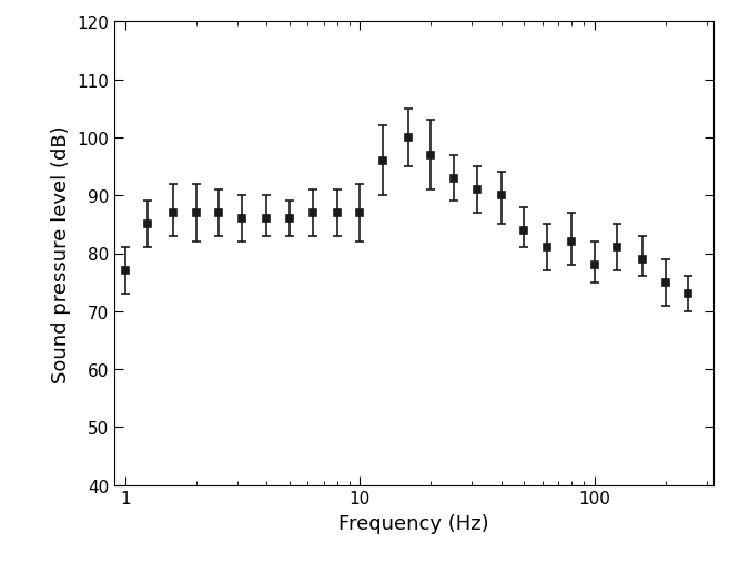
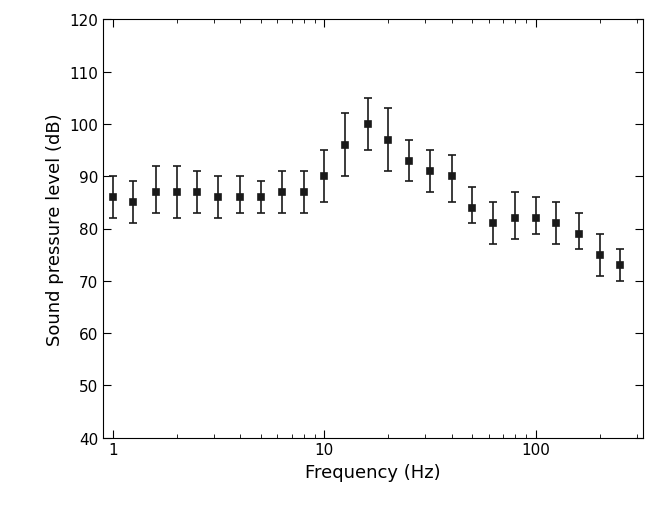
1: 77 -> 86
10: 87 -> 90
100: 78 -> 82
